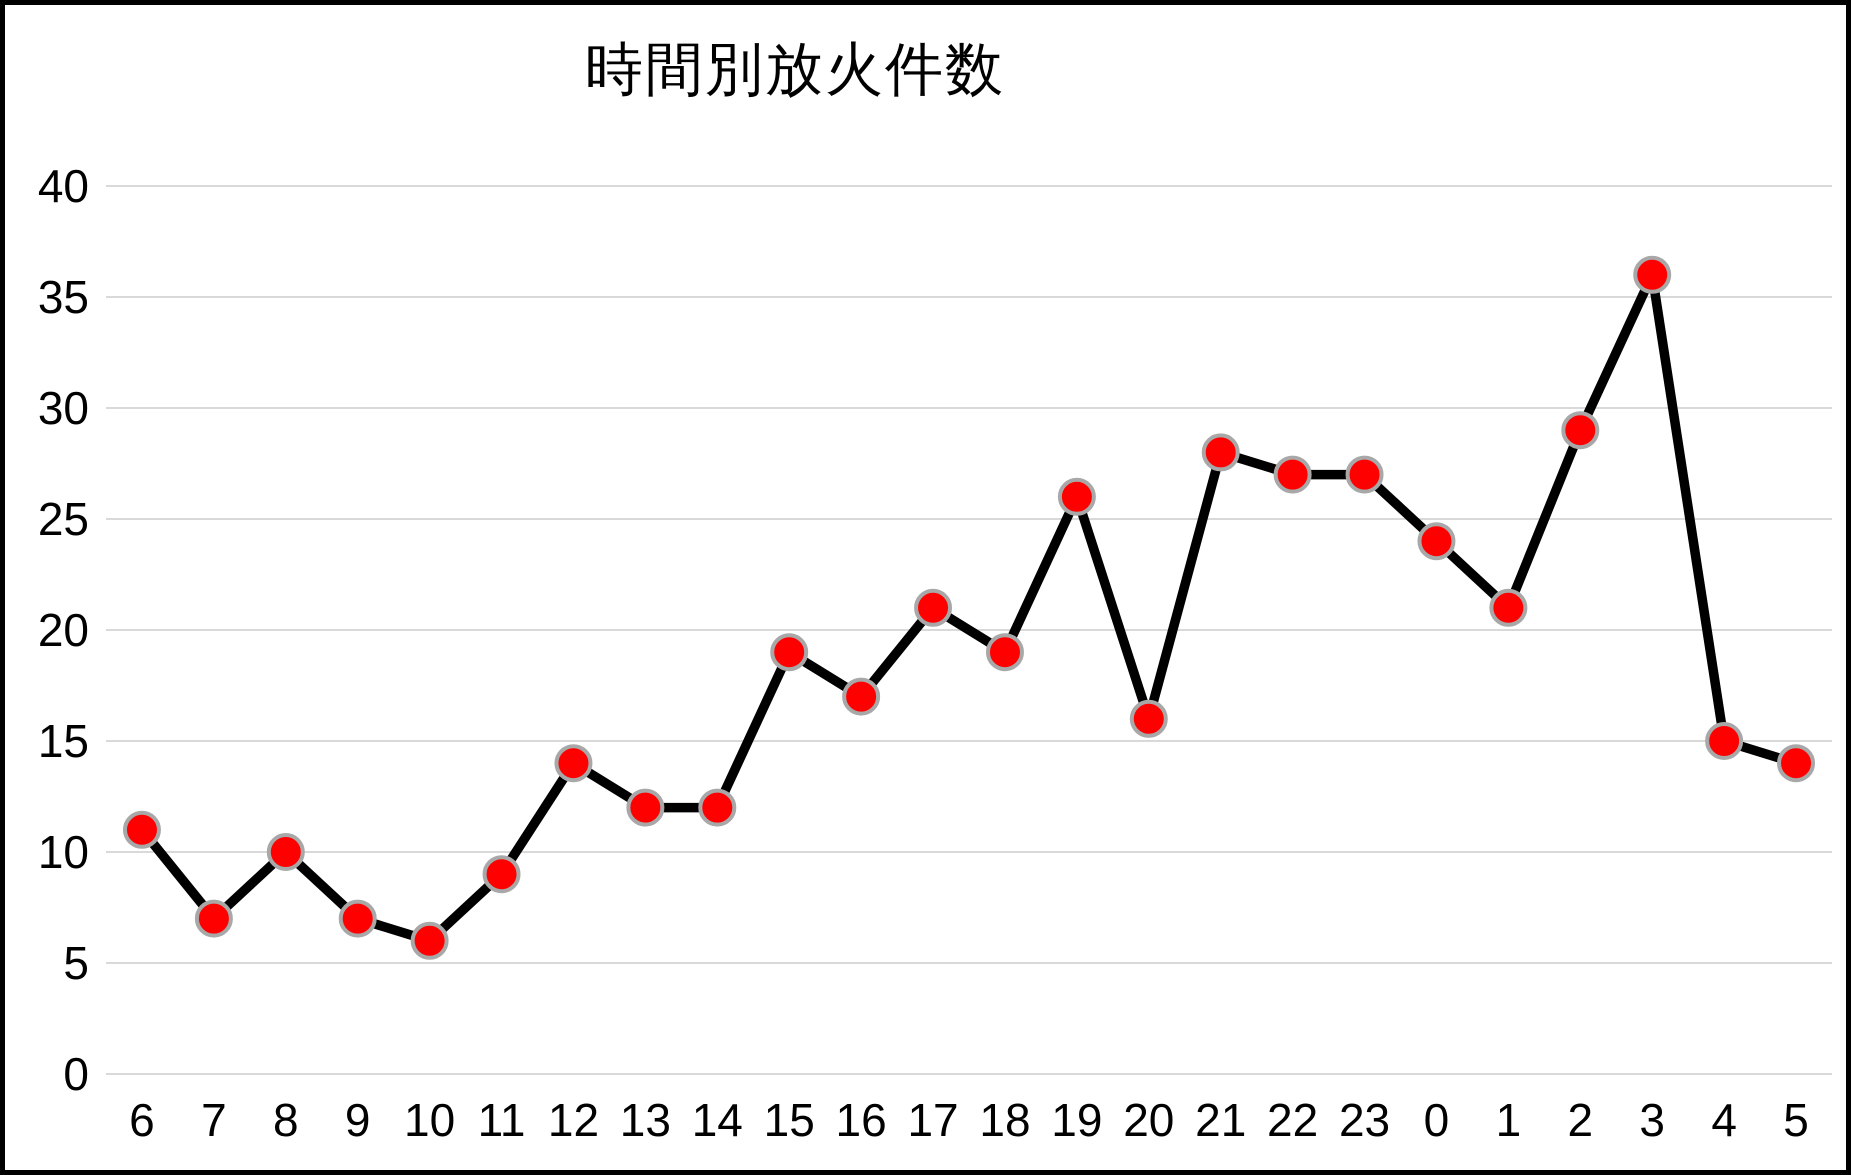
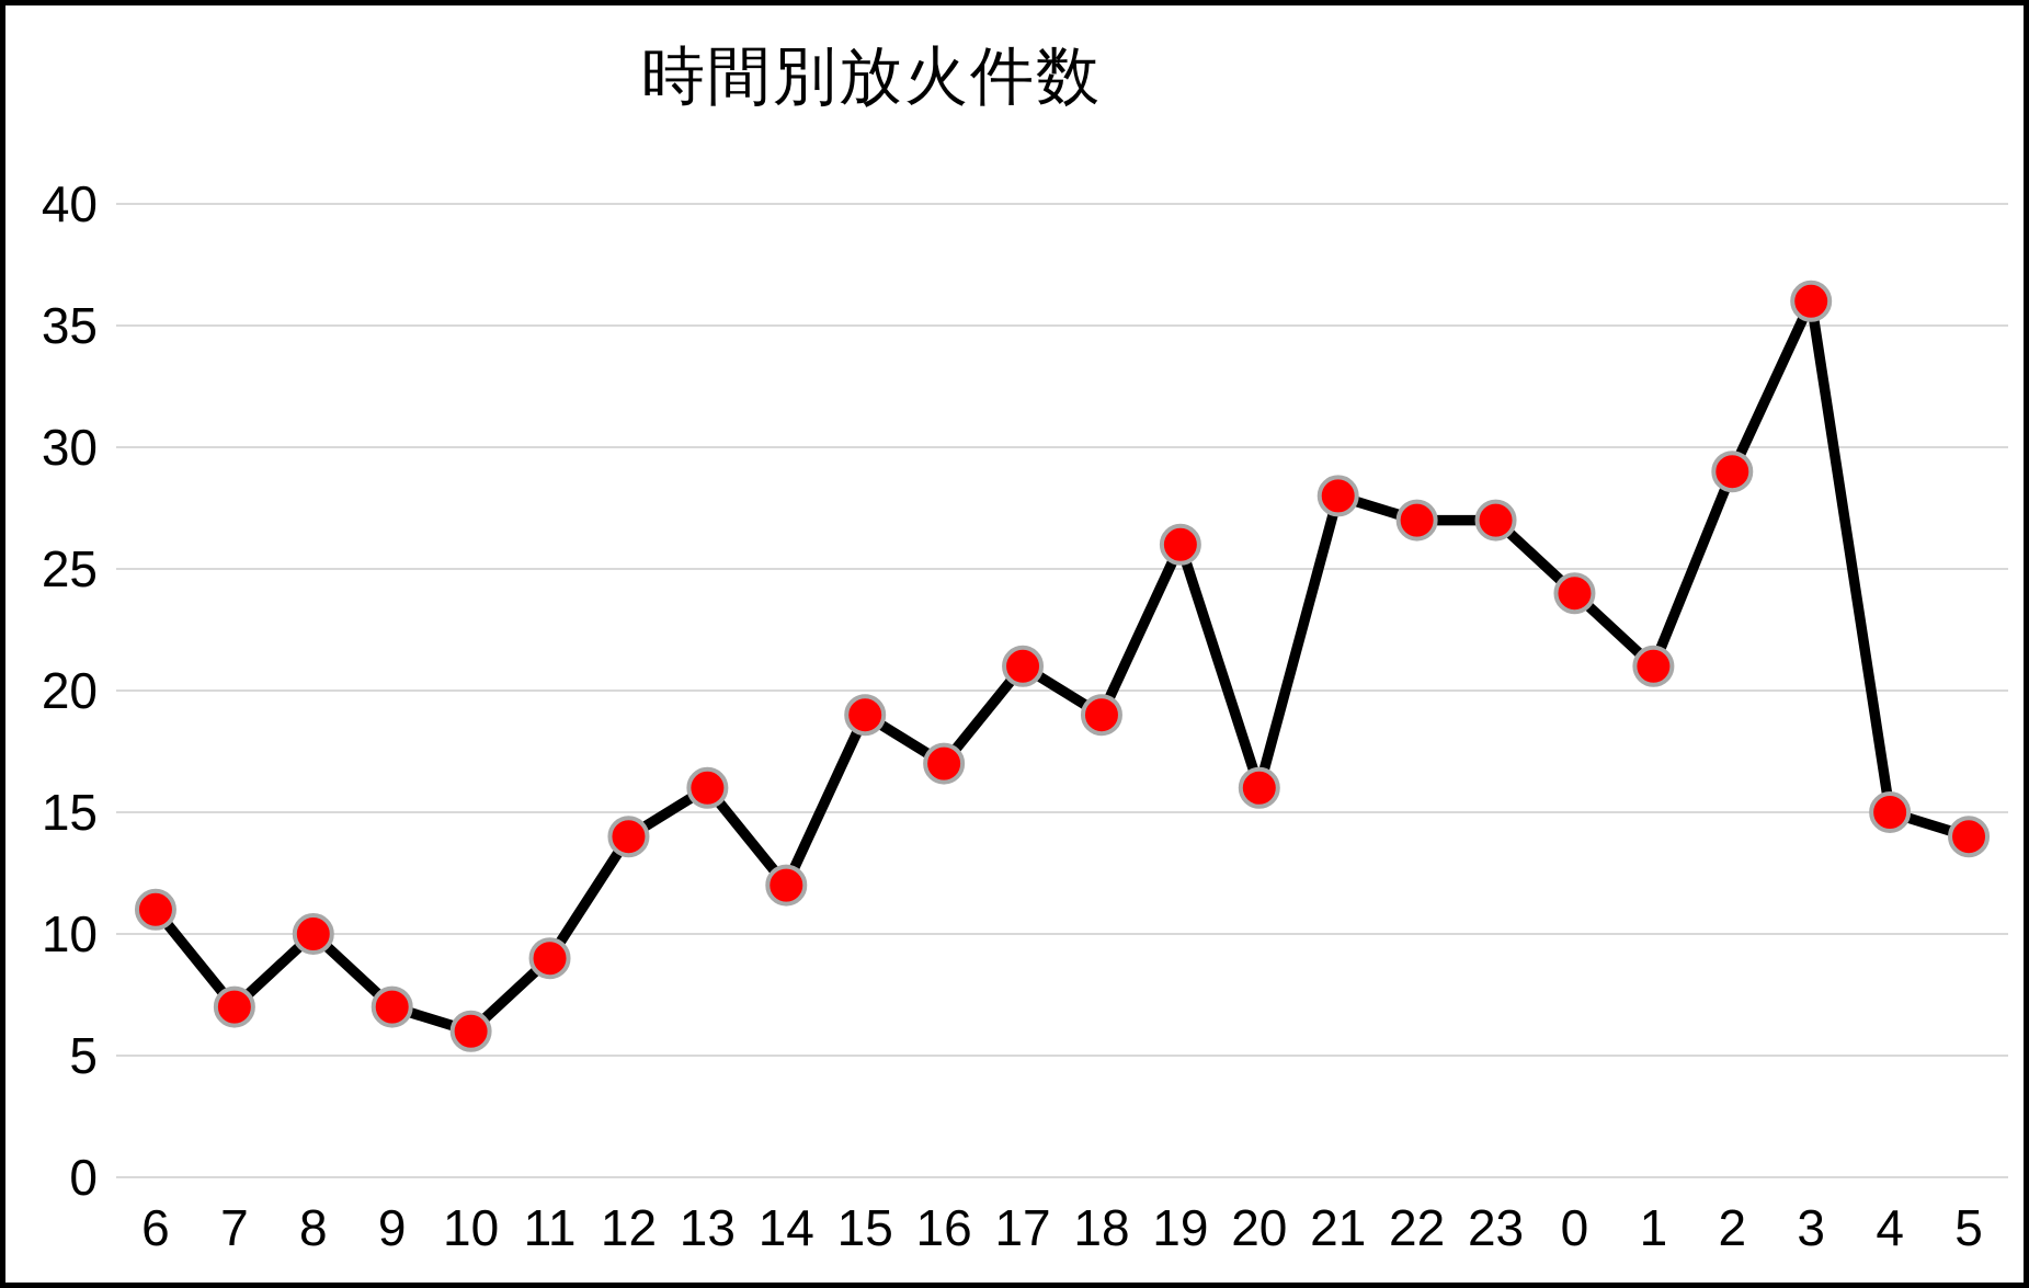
13: 12 -> 16
